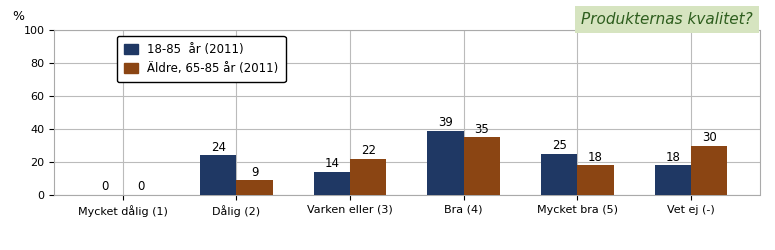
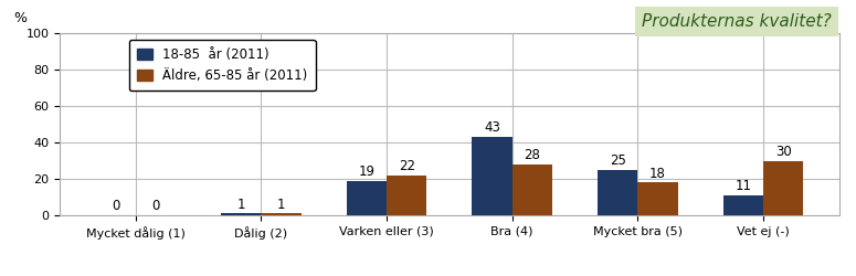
18-85 år (2011)/Dålig (2): 24 -> 1
Äldre, 65-85 år (2011)/Dålig (2): 9 -> 1
18-85 år (2011)/Varken eller (3): 14 -> 19
18-85 år (2011)/Bra (4): 39 -> 43
Äldre, 65-85 år (2011)/Bra (4): 35 -> 28
18-85 år (2011)/Vet ej (-): 18 -> 11
